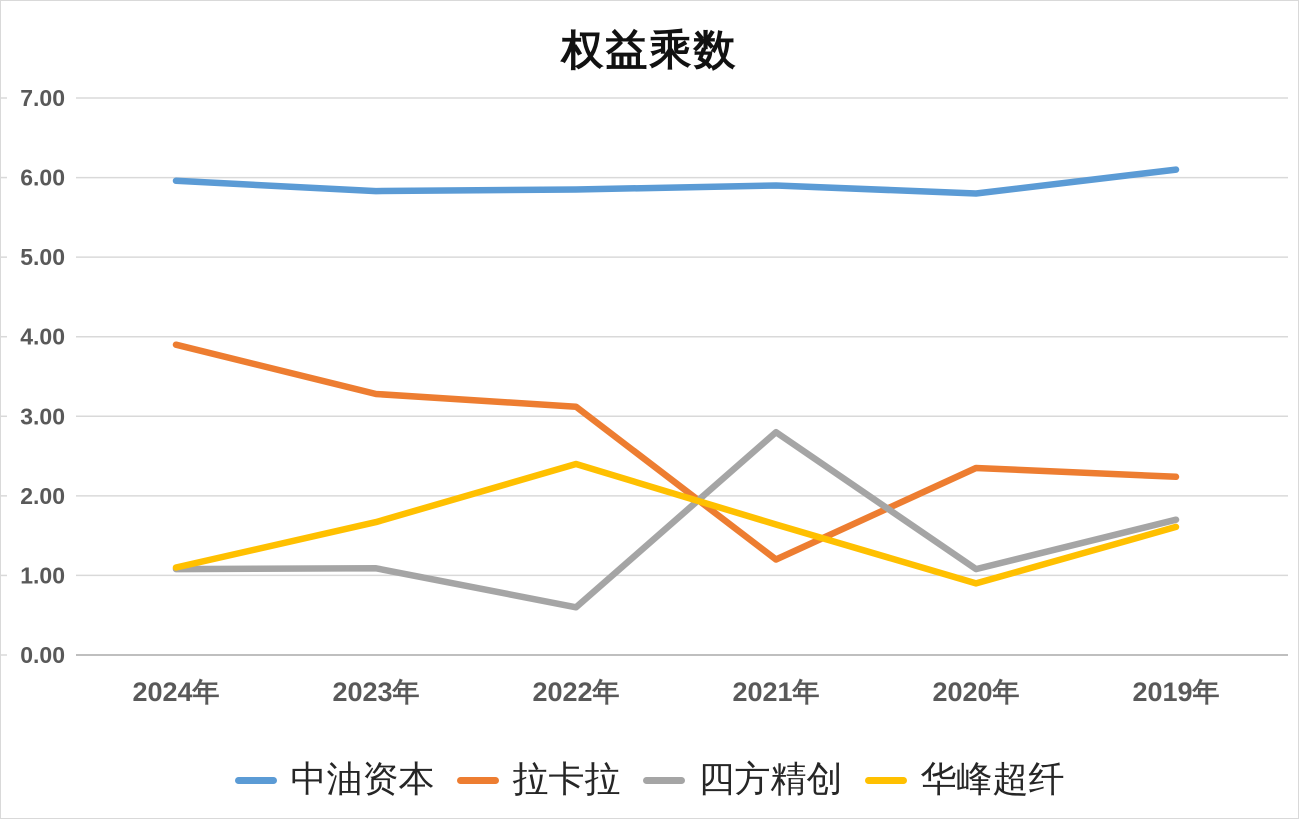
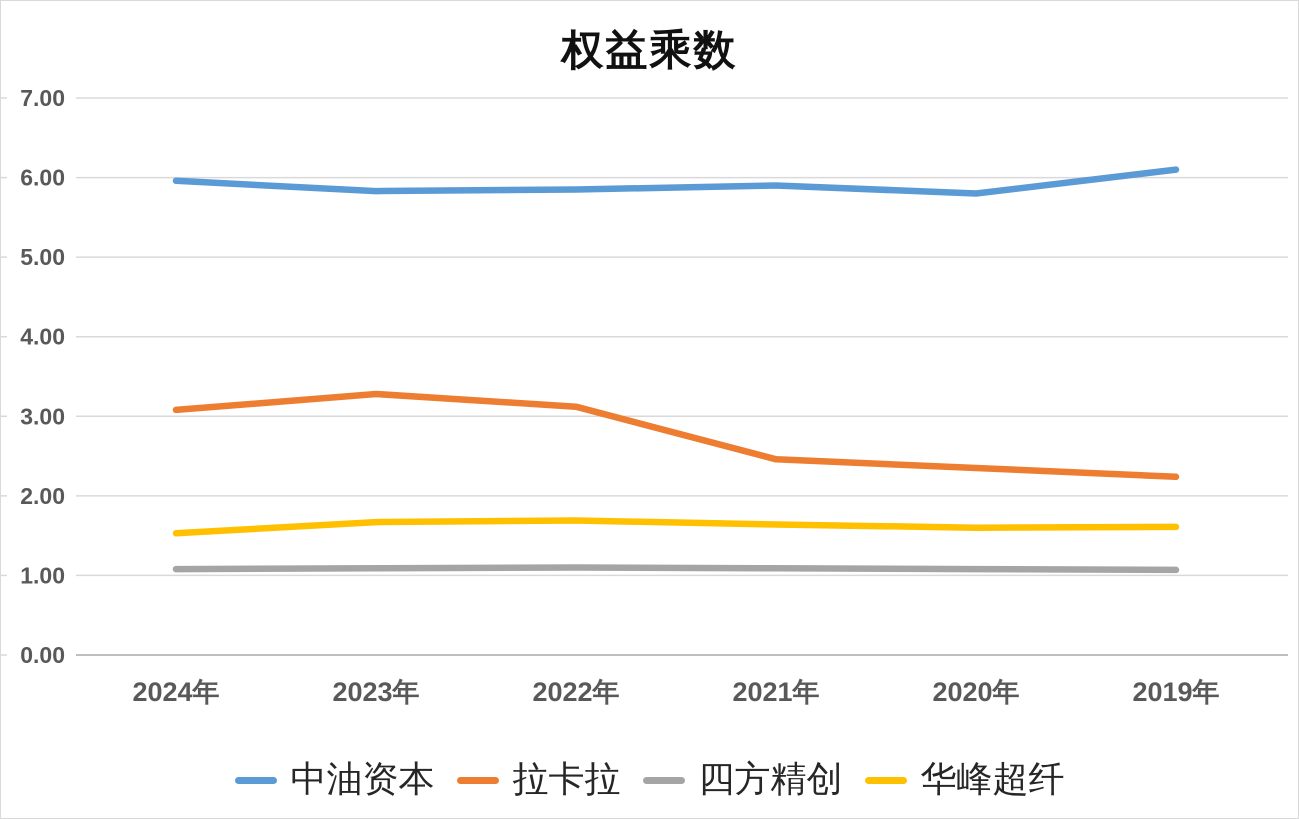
拉卡拉/2024年: 3.9 -> 3.1
华峰超纤/2024年: 1.1 -> 1.5
四方精创/2022年: 0.6 -> 1.1
华峰超纤/2022年: 2.4 -> 1.7
拉卡拉/2021年: 1.2 -> 2.5
四方精创/2021年: 2.8 -> 1.1
华峰超纤/2020年: 0.9 -> 1.6
四方精创/2019年: 1.7 -> 1.1
